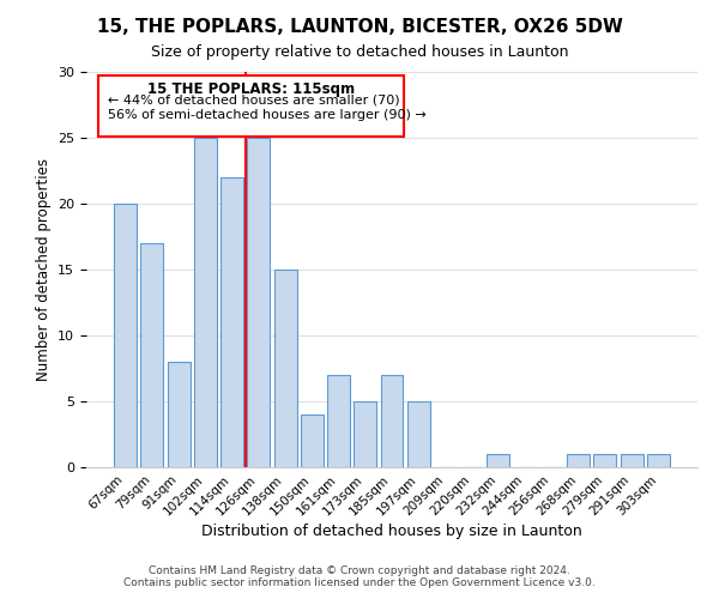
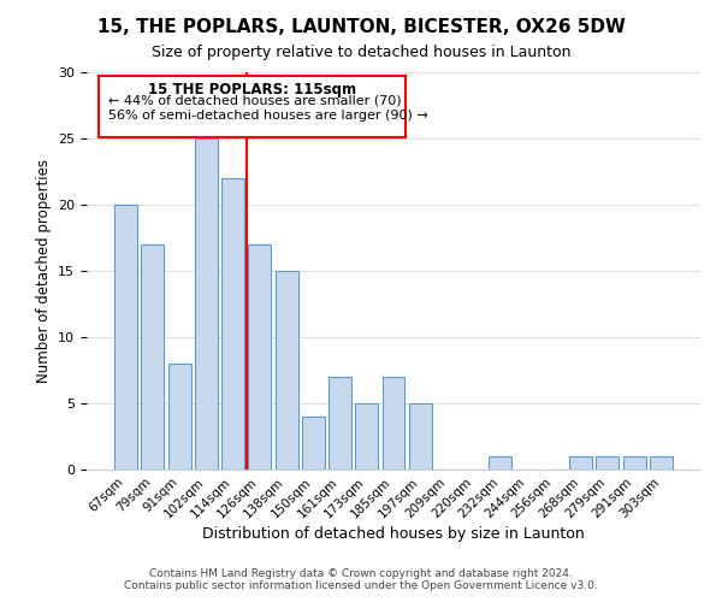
126sqm: 25 -> 17
